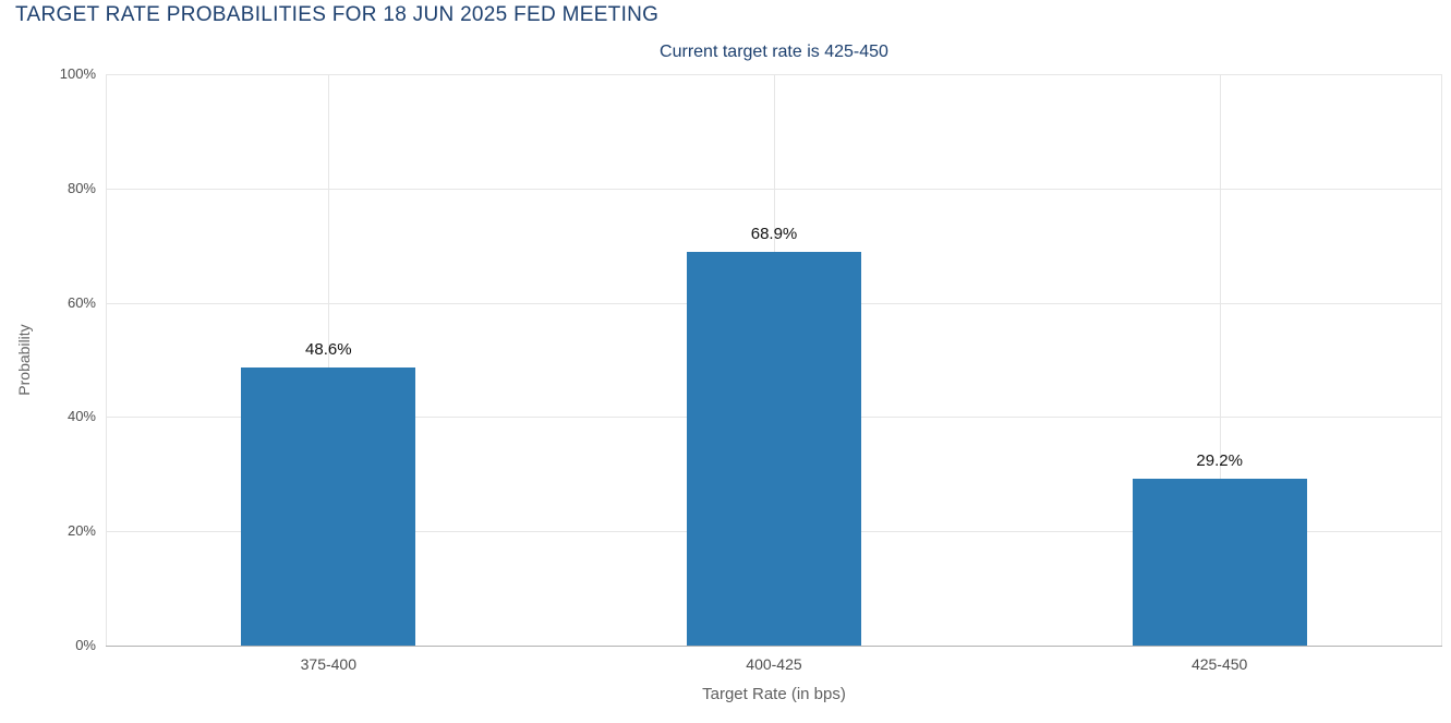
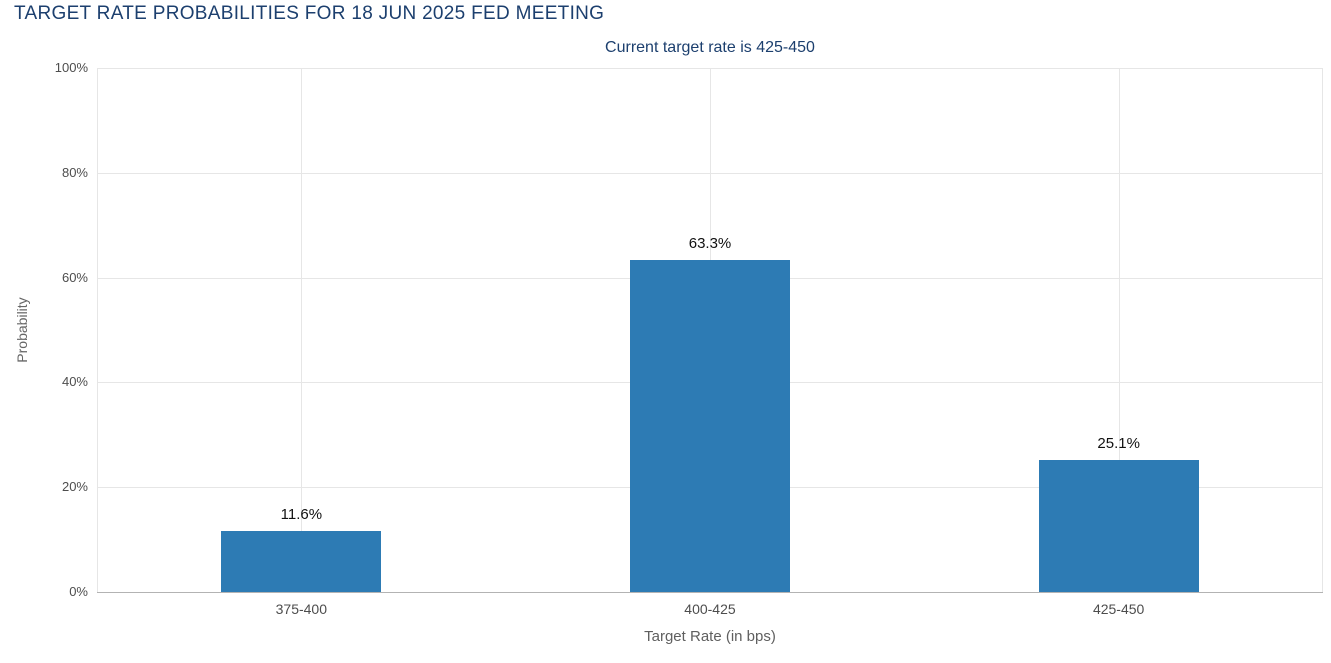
375-400: 48.6% -> 11.6%
400-425: 68.9% -> 63.3%
425-450: 29.2% -> 25.1%
